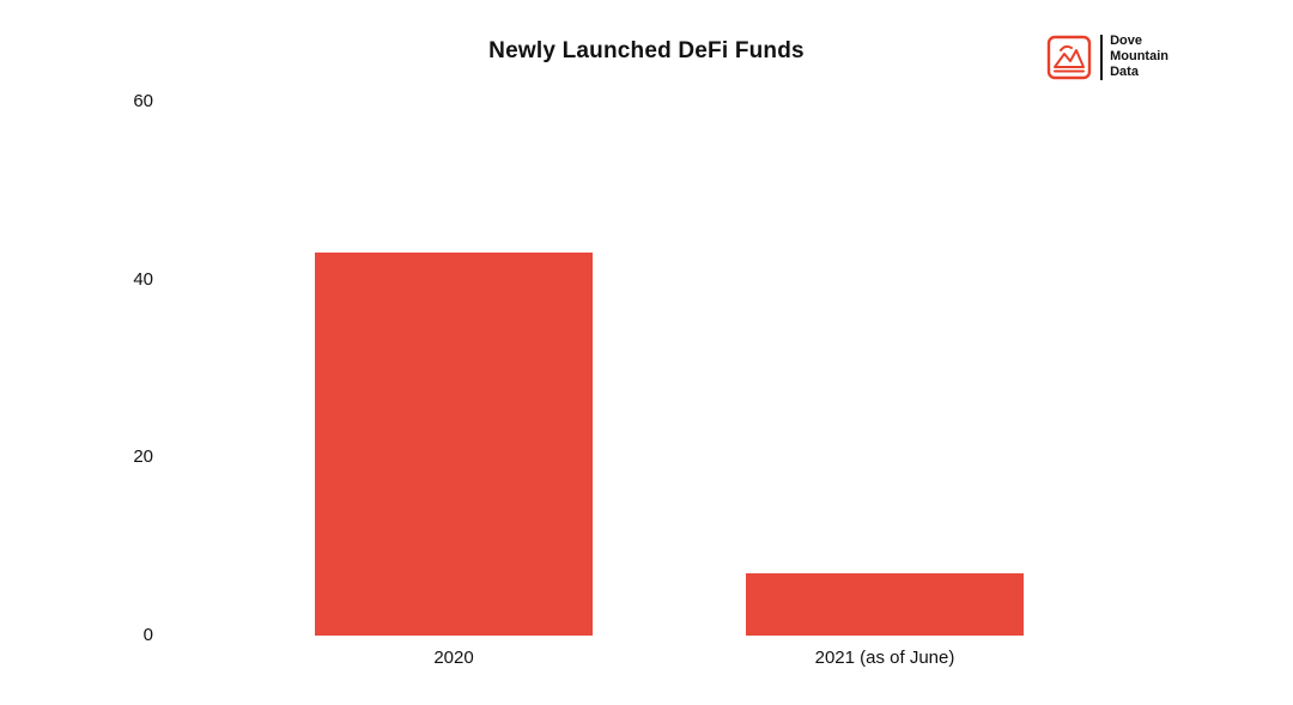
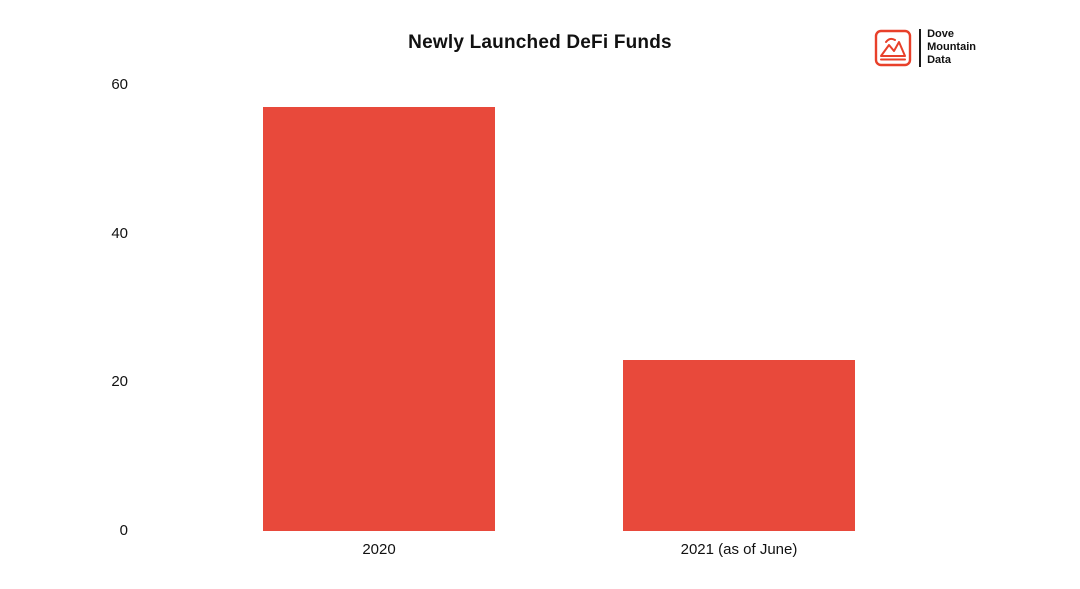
2020: 43 -> 57
2021 (as of June): 7 -> 23
